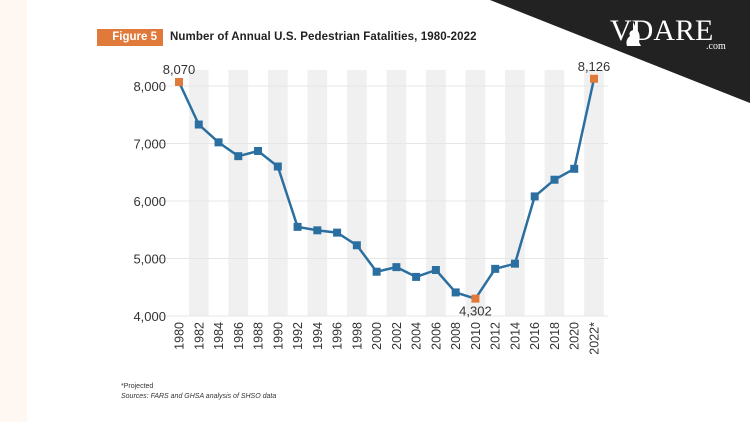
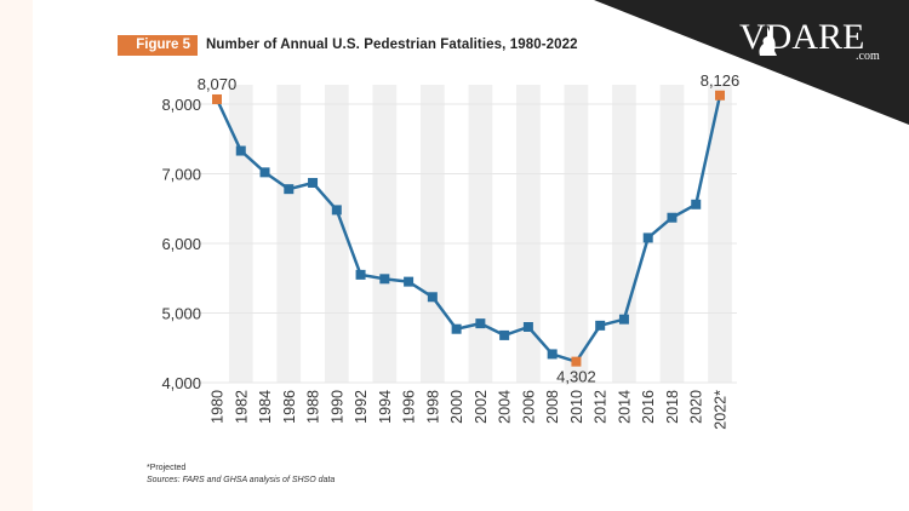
1990: 6600 -> 6500
